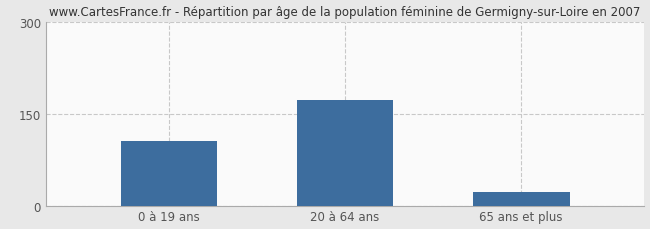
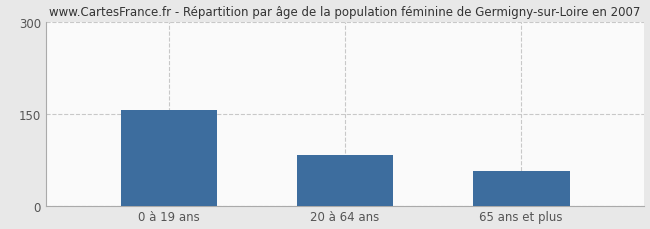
0 à 19 ans: 105 -> 156
20 à 64 ans: 172 -> 82
65 ans et plus: 22 -> 56
